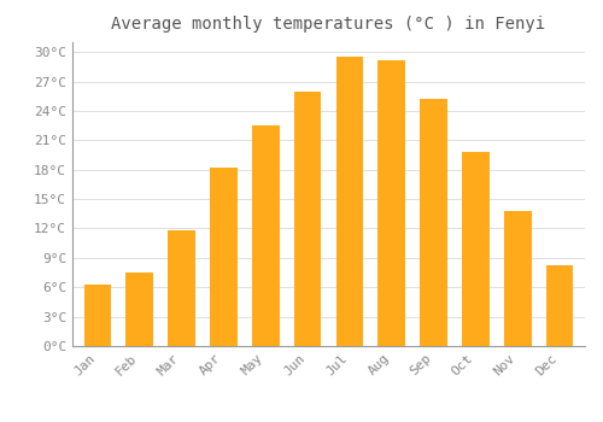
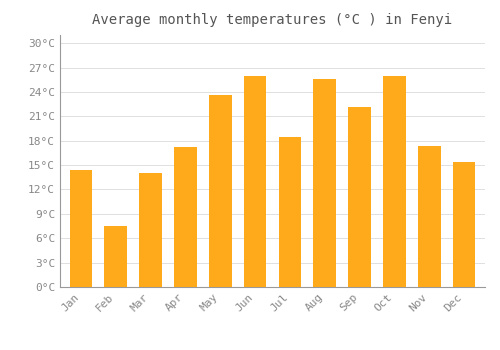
Jan: 6.3°C -> 14.4°C
Mar: 11.8°C -> 14.0°C
Apr: 18.2°C -> 17.2°C
May: 22.5°C -> 23.6°C
Jul: 29.5°C -> 18.4°C
Aug: 29.2°C -> 25.6°C
Sep: 25.2°C -> 22.2°C
Oct: 19.8°C -> 26.0°C
Nov: 13.8°C -> 17.4°C
Dec: 8.3°C -> 15.4°C
